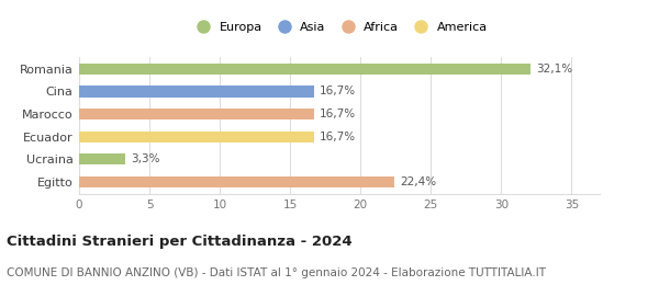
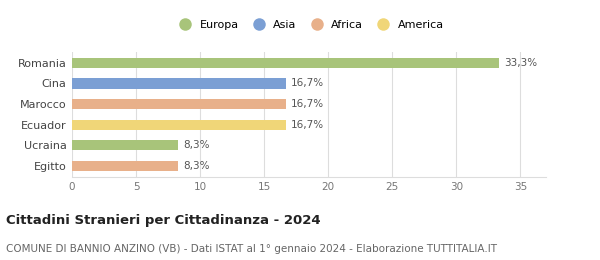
Romania: 32,1% -> 33,3%
Ucraina: 3,3% -> 8,3%
Egitto: 22,4% -> 8,3%
